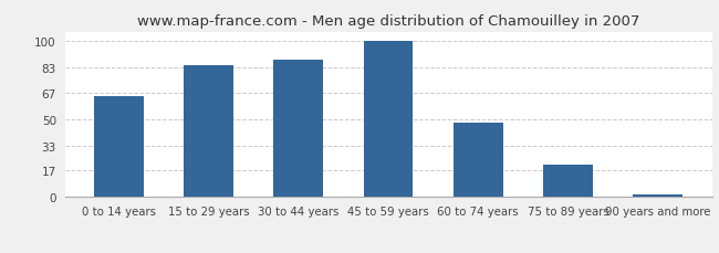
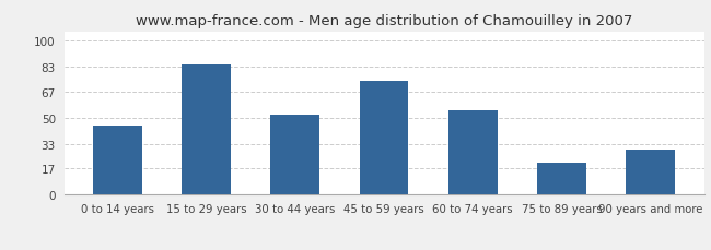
0 to 14 years: 65 -> 45
30 to 44 years: 88 -> 52
45 to 59 years: 100 -> 74
60 to 74 years: 48 -> 55
90 years and more: 2 -> 29
